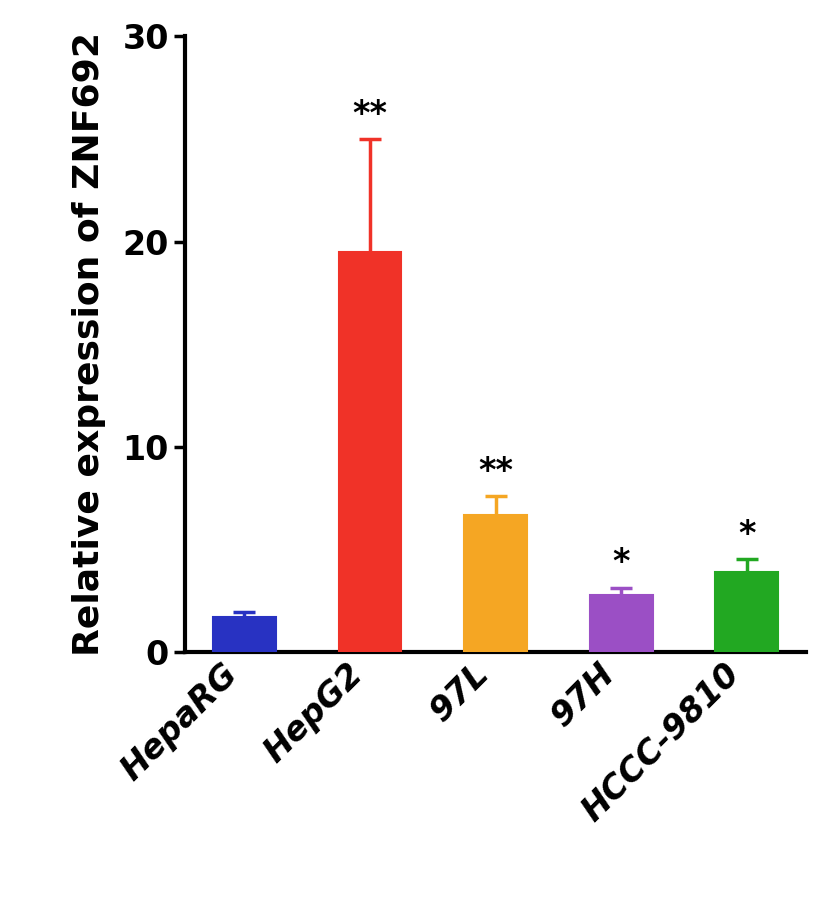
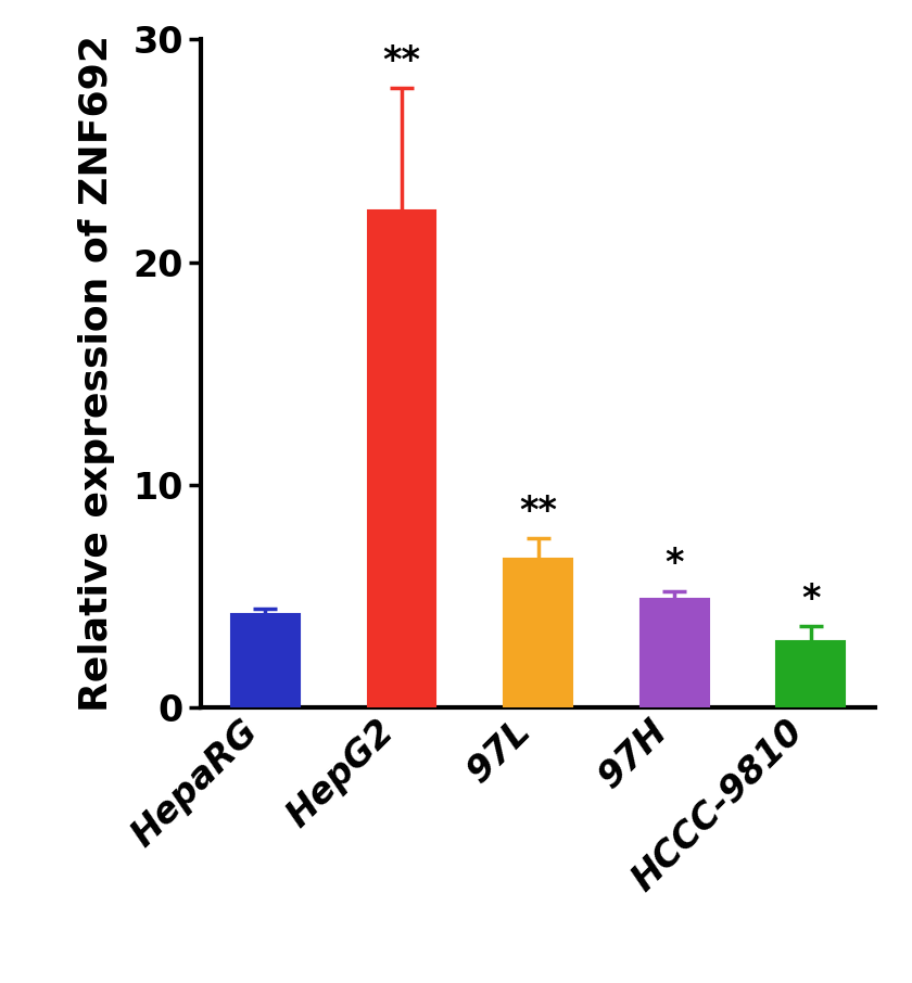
HepaRG: 1.7 -> 4.2
HepG2: 19.5 -> 22.3
97H: 2.8 -> 4.9
HCCC-9810: 3.9 -> 3.0
